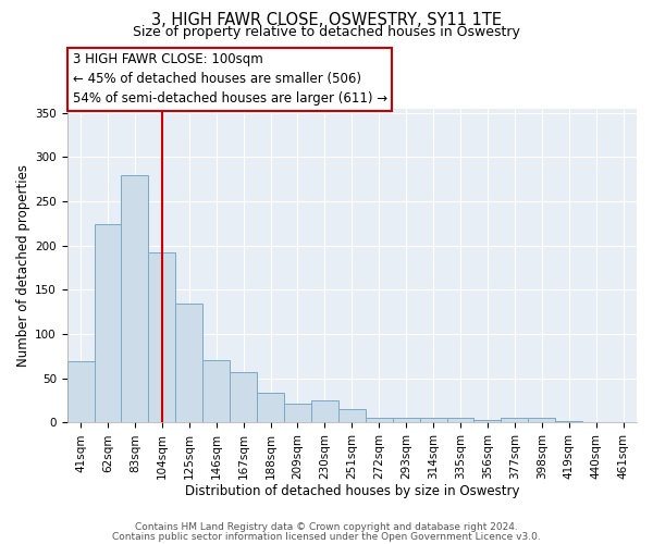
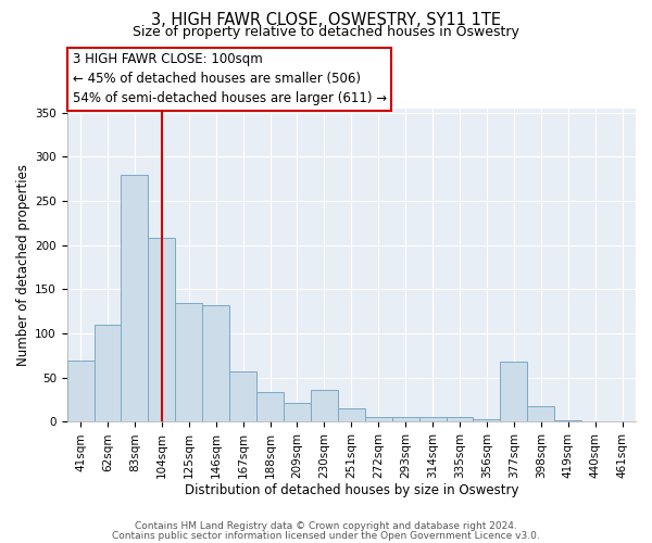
62sqm: 224 -> 110
104sqm: 193 -> 208
146sqm: 71 -> 132
230sqm: 25 -> 36
377sqm: 5 -> 68
398sqm: 6 -> 18
